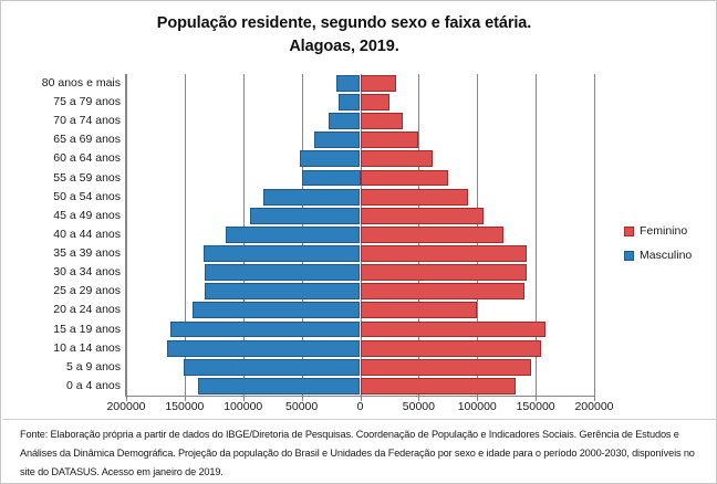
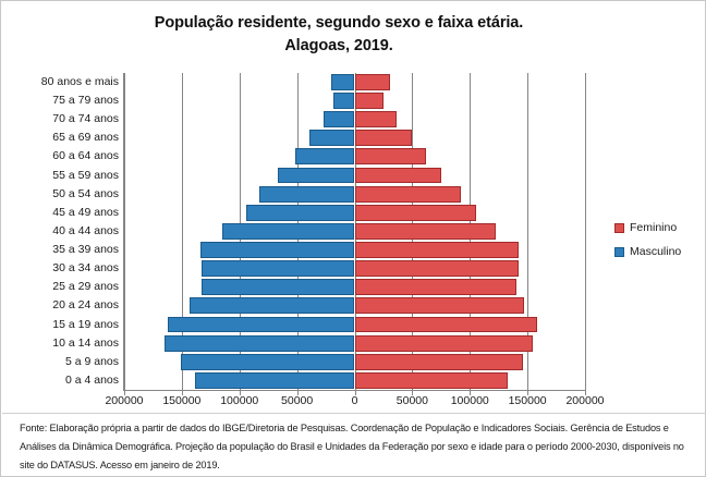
Masculino/55 a 59 anos: 50000 -> 70000
Feminino/20 a 24 anos: 100000 -> 150000
